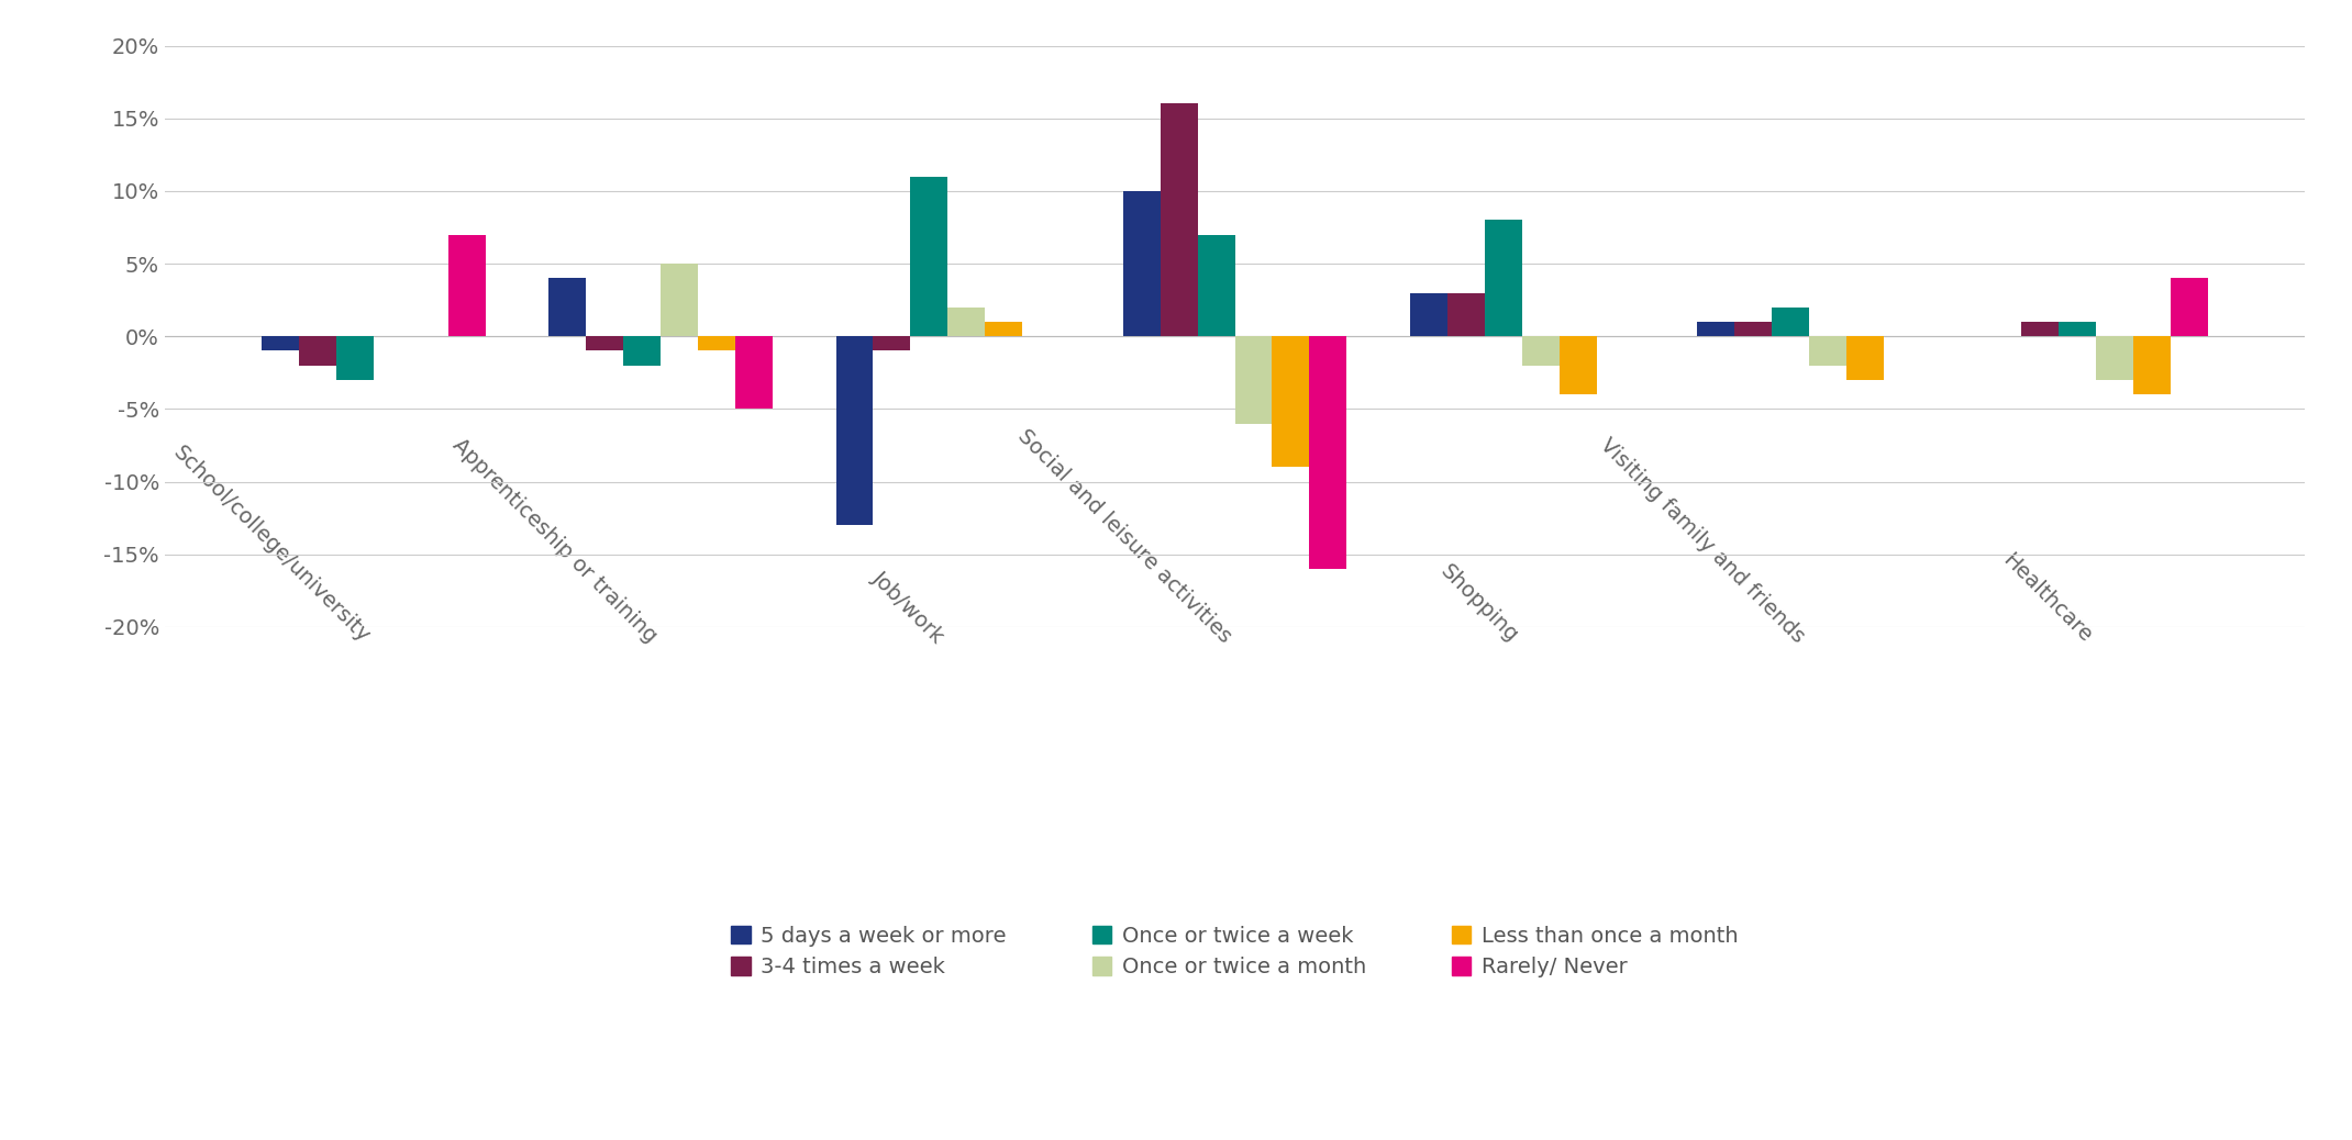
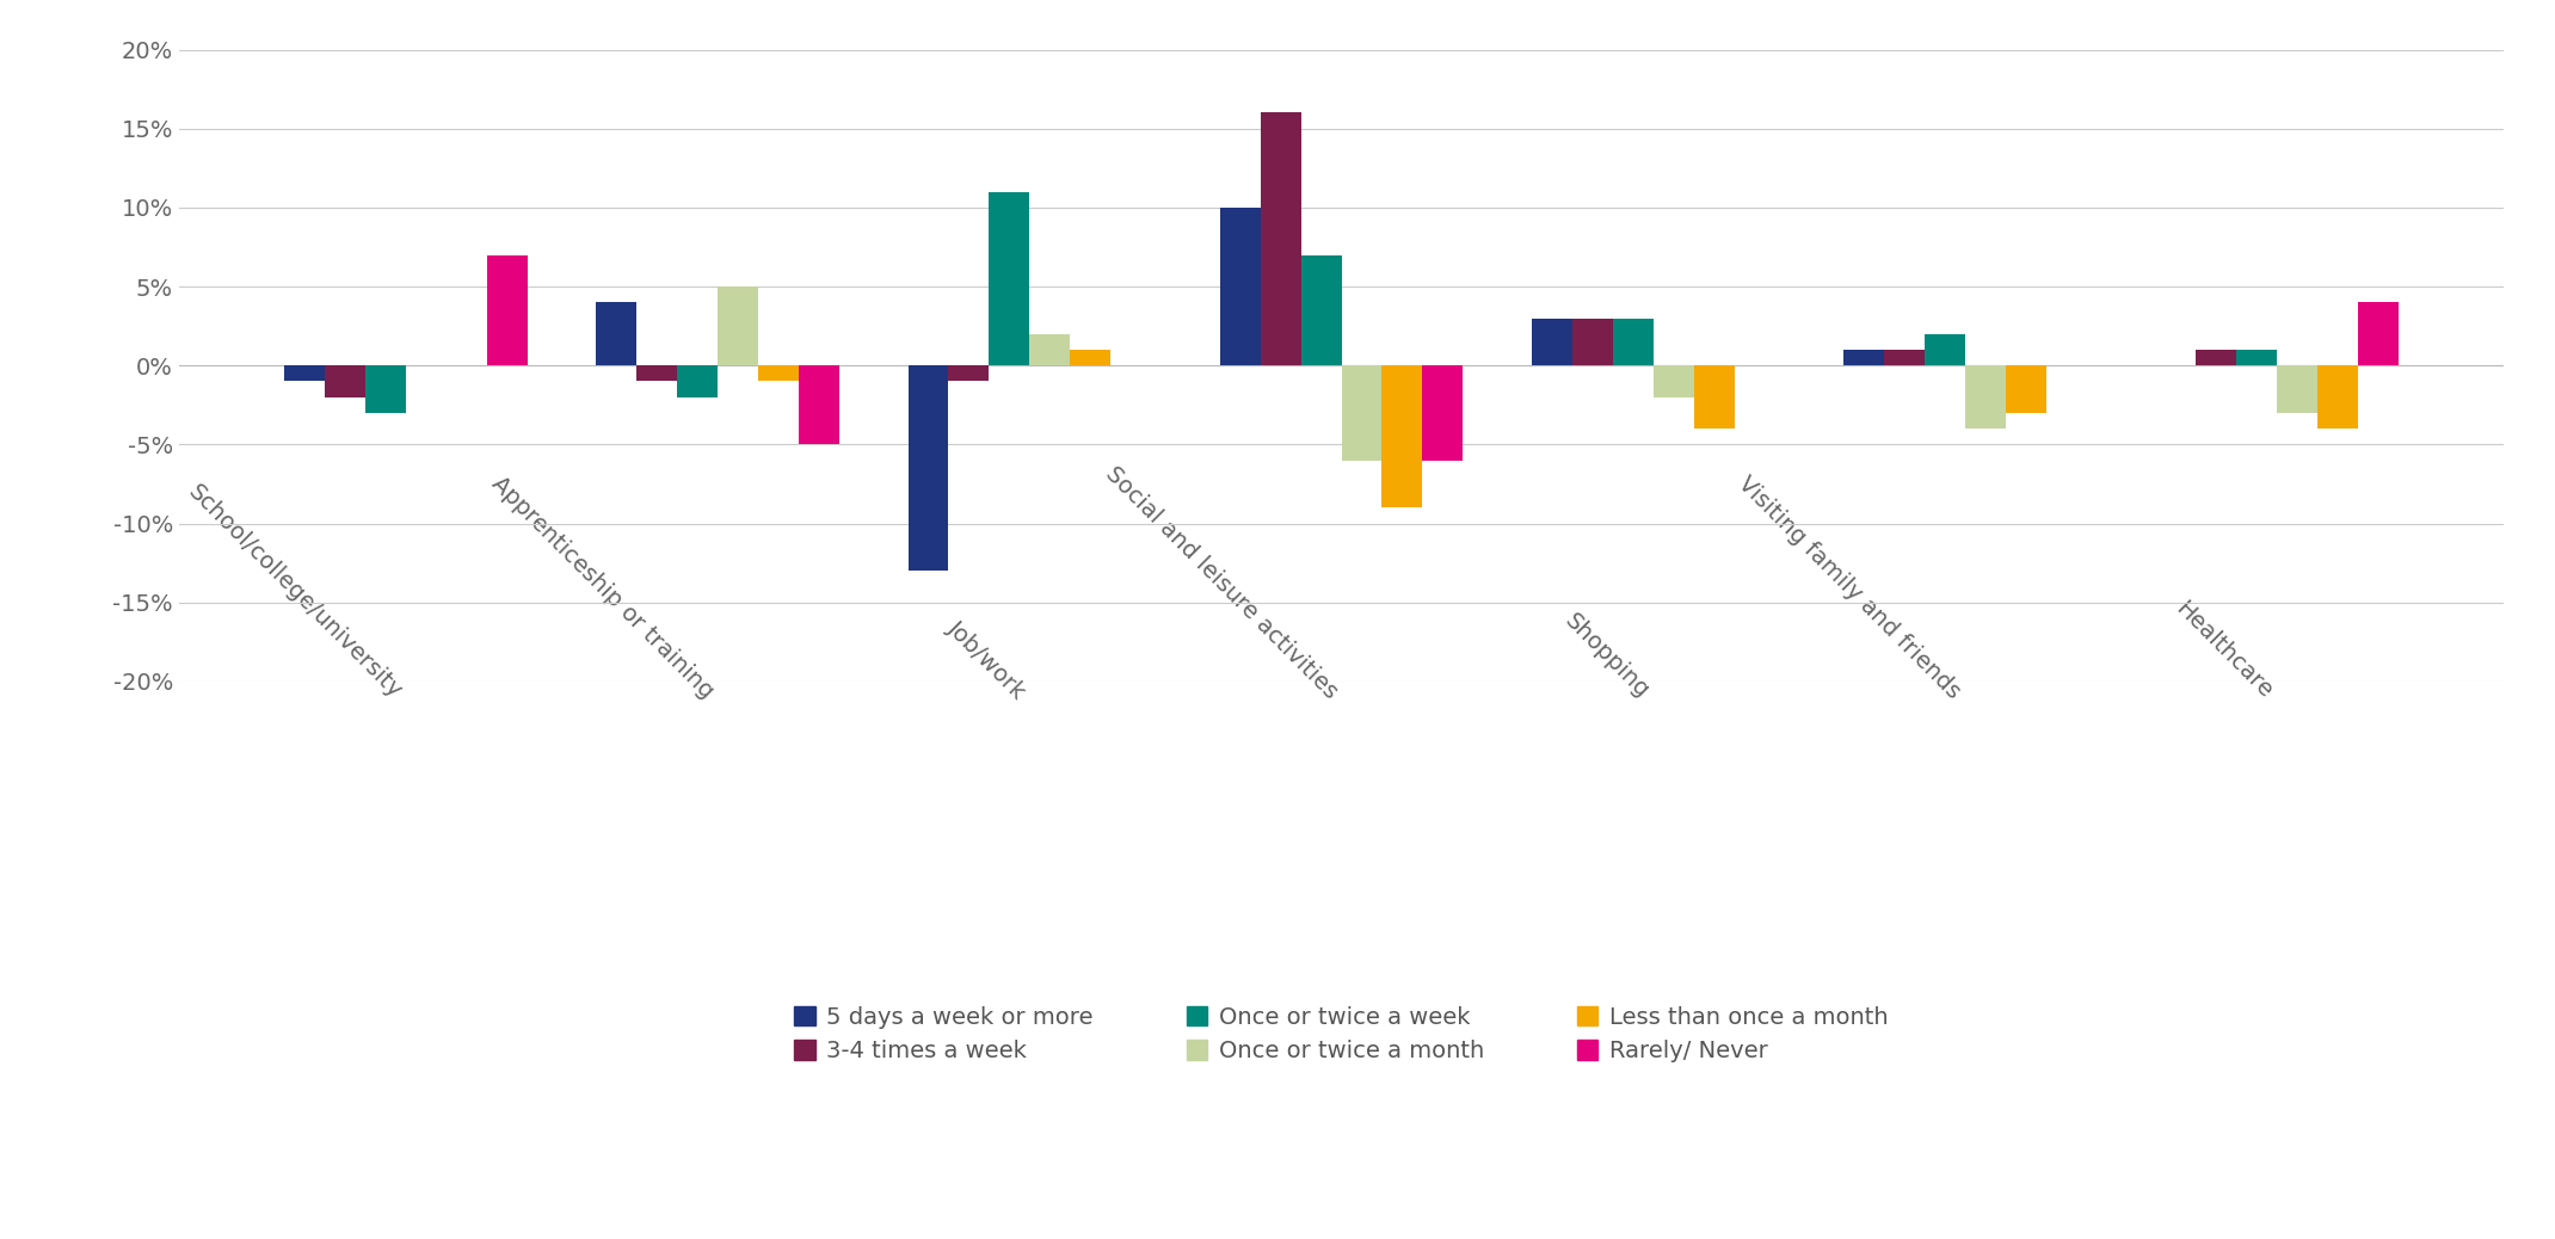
Rarely/ Never/Social and leisure activities: -16% -> -6%
Once or twice a week/Shopping: 8% -> 3%
Once or twice a month/Visiting family and friends: -2% -> -4%
